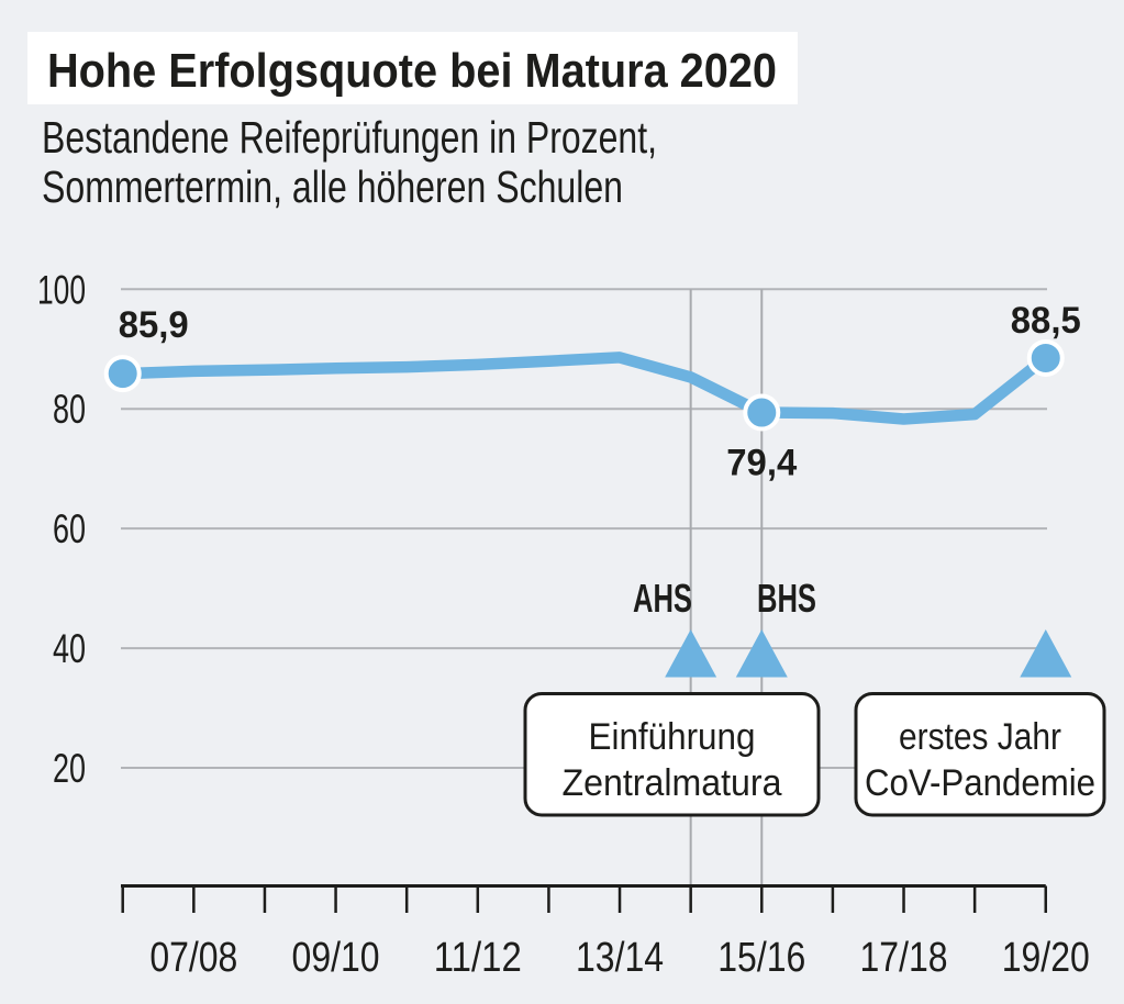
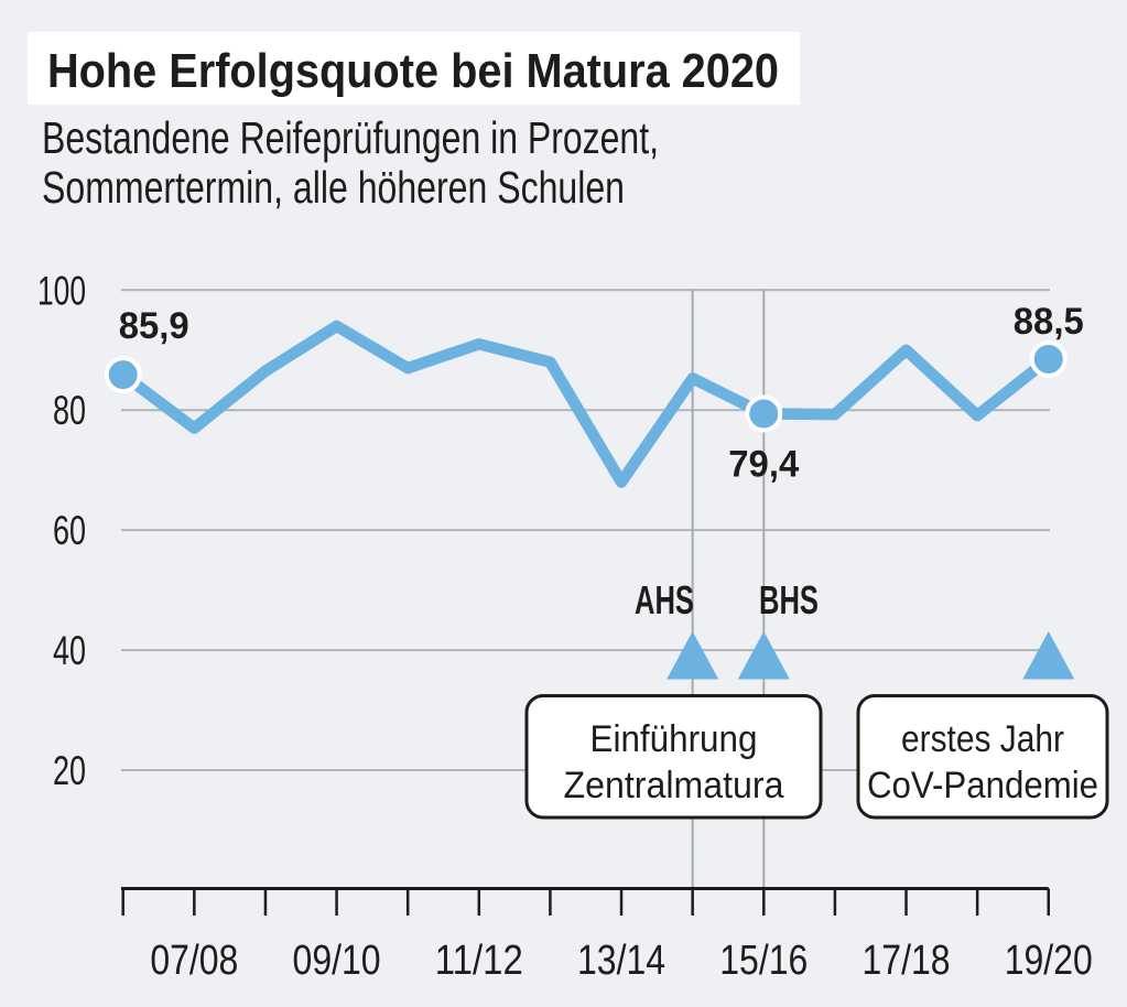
07/08: 86 -> 77
09/10: 87 -> 94
11/12: 87 -> 91
13/14: 89 -> 68
17/18: 78 -> 90
